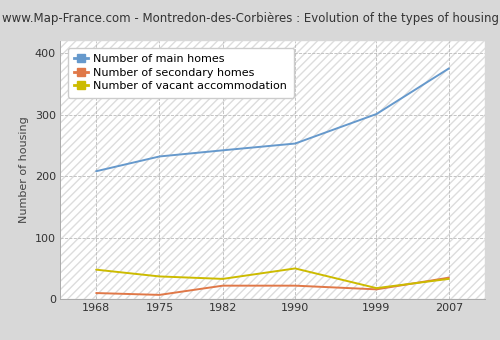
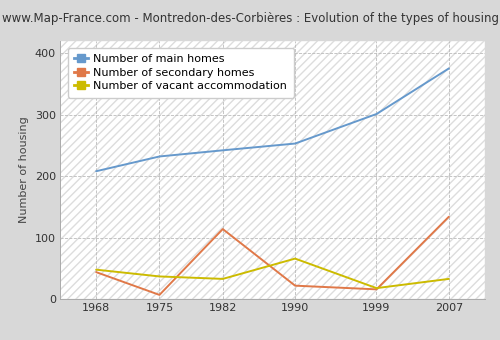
Number of secondary homes/1968: 10 -> 44
Number of secondary homes/1982: 22 -> 114
Number of vacant accommodation/1990: 50 -> 66
Number of secondary homes/2007: 35 -> 134
